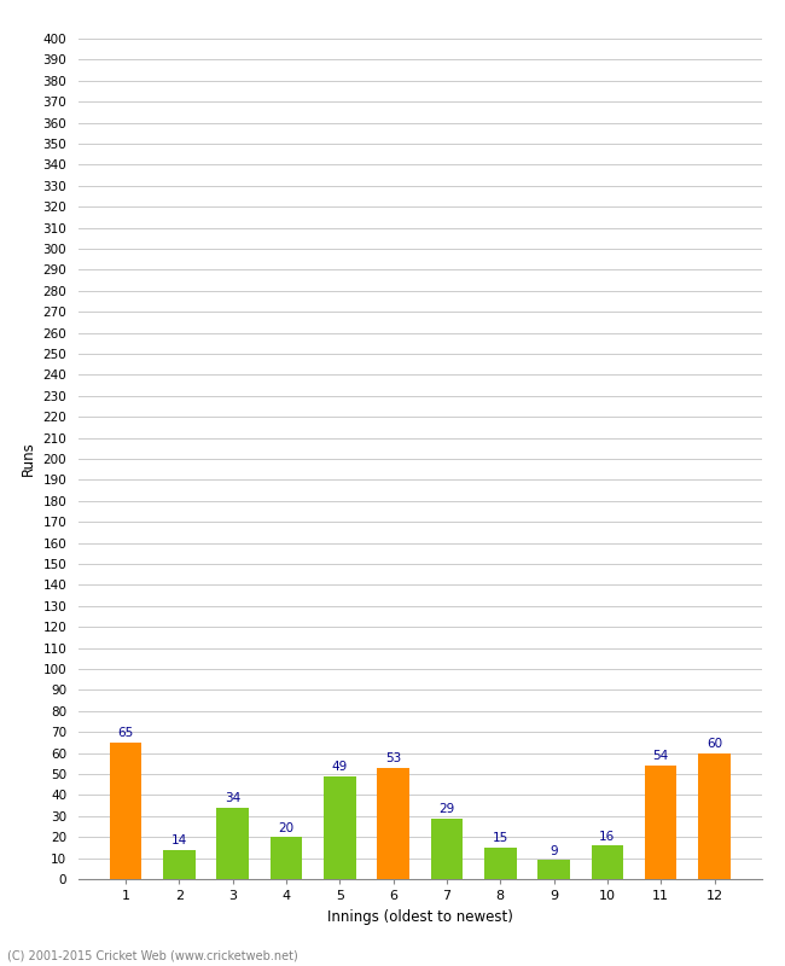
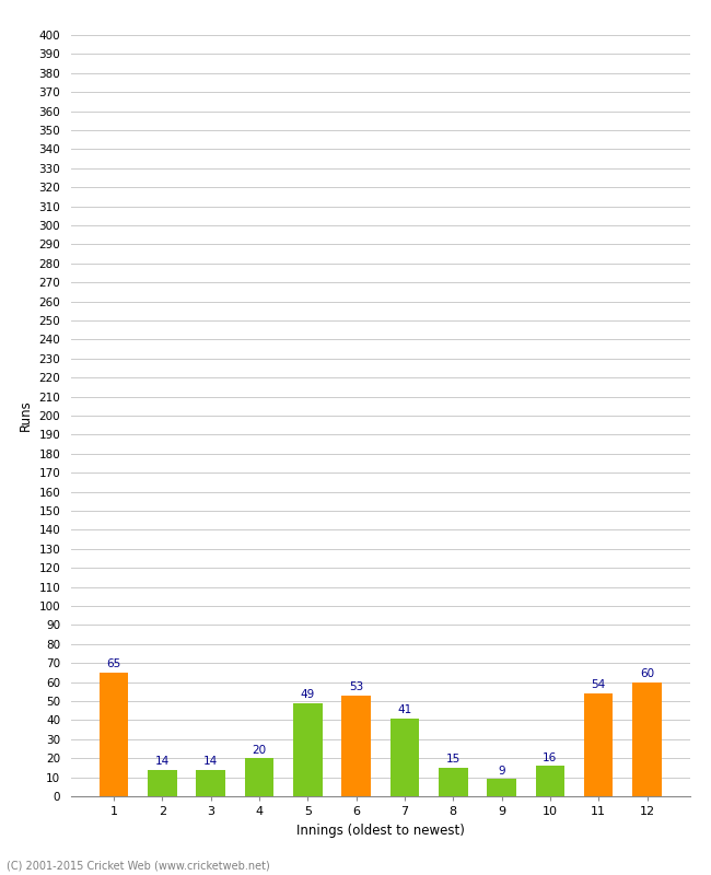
3: 34 -> 14
7: 29 -> 41
